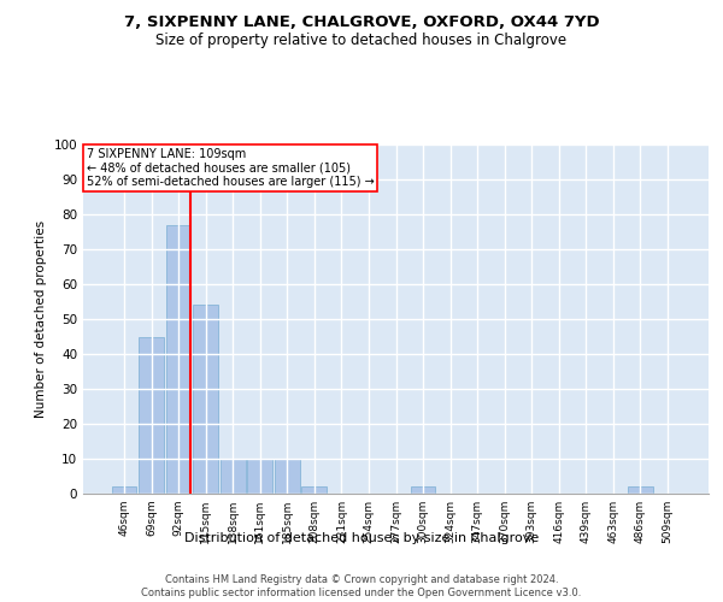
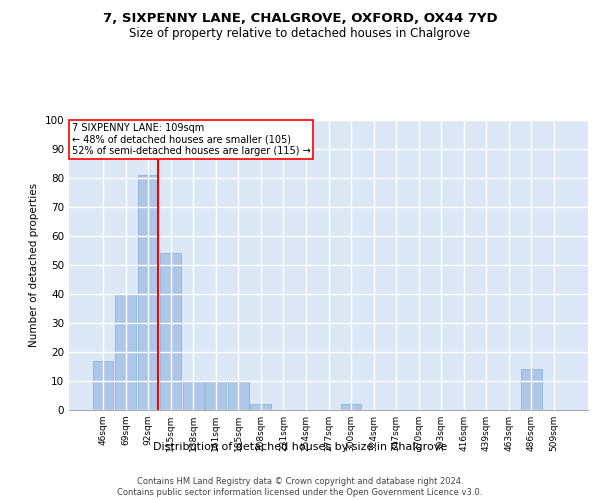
46sqm: 2 -> 17
69sqm: 45 -> 40
92sqm: 77 -> 81
486sqm: 2 -> 14
